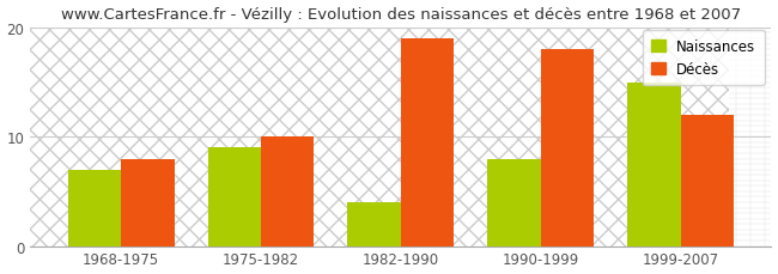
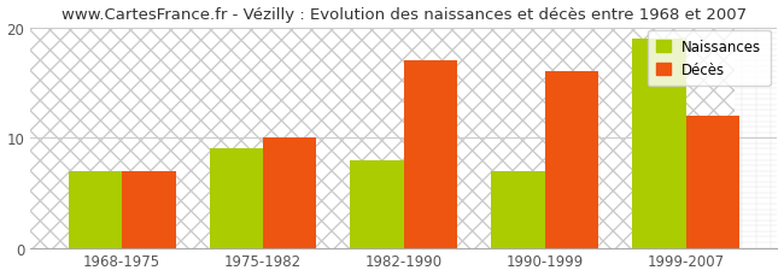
Décès/1968-1975: 8 -> 7
Naissances/1982-1990: 4 -> 8
Décès/1982-1990: 19 -> 17
Naissances/1990-1999: 8 -> 7
Décès/1990-1999: 18 -> 16
Naissances/1999-2007: 15 -> 19
